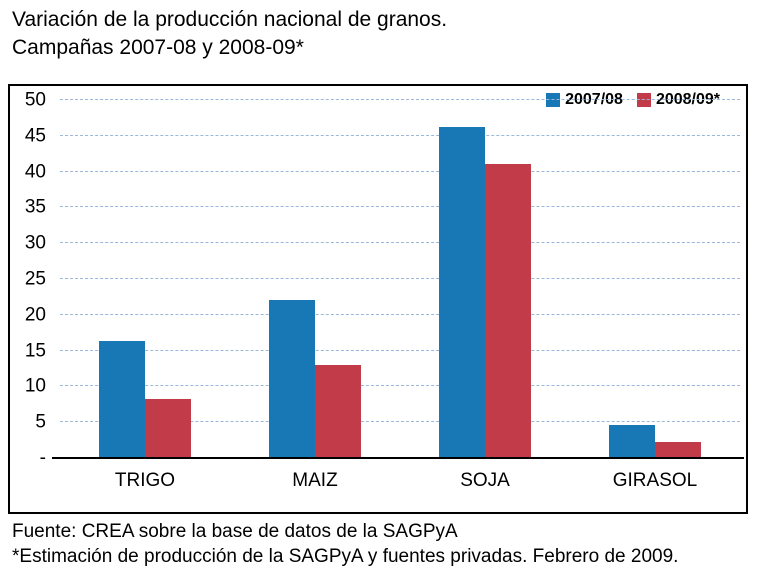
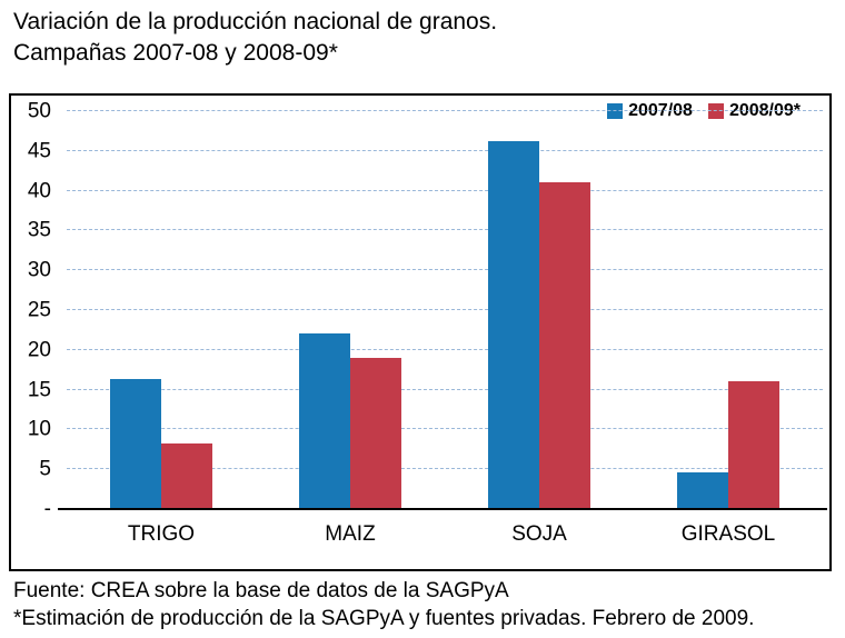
2008/09*/MAIZ: 13 -> 19
2008/09*/GIRASOL: 2 -> 16
